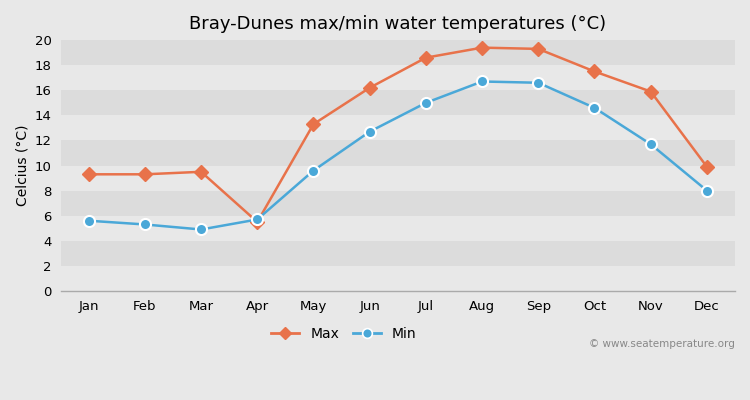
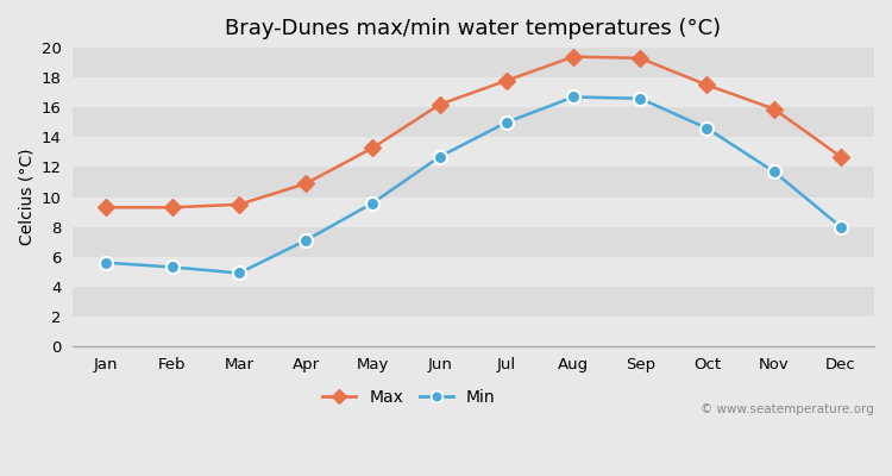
Max/Apr: 5.5 -> 10.9
Min/Apr: 5.7 -> 7.1
Max/Jul: 18.6 -> 17.8
Max/Dec: 9.9 -> 12.7
